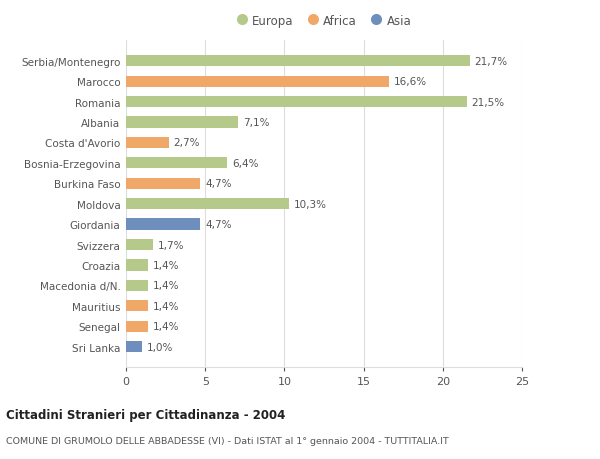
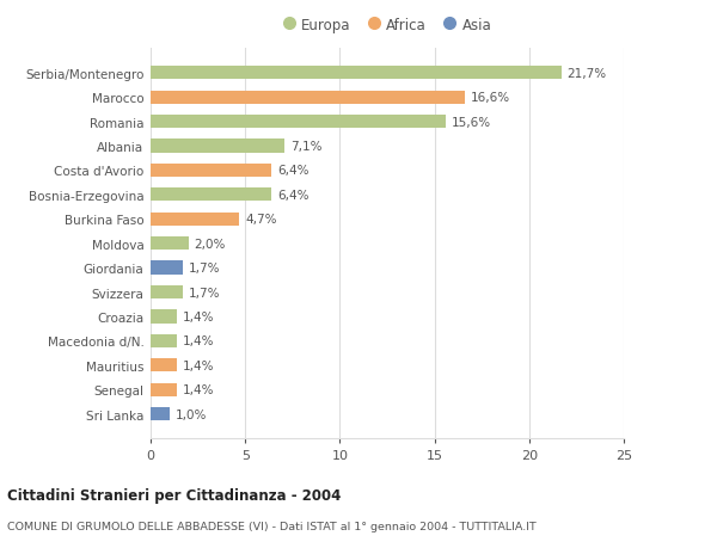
Romania: 21,5% -> 15,6%
Costa d'Avorio: 2,7% -> 6,4%
Moldova: 10,3% -> 2,0%
Giordania: 4,7% -> 1,7%
